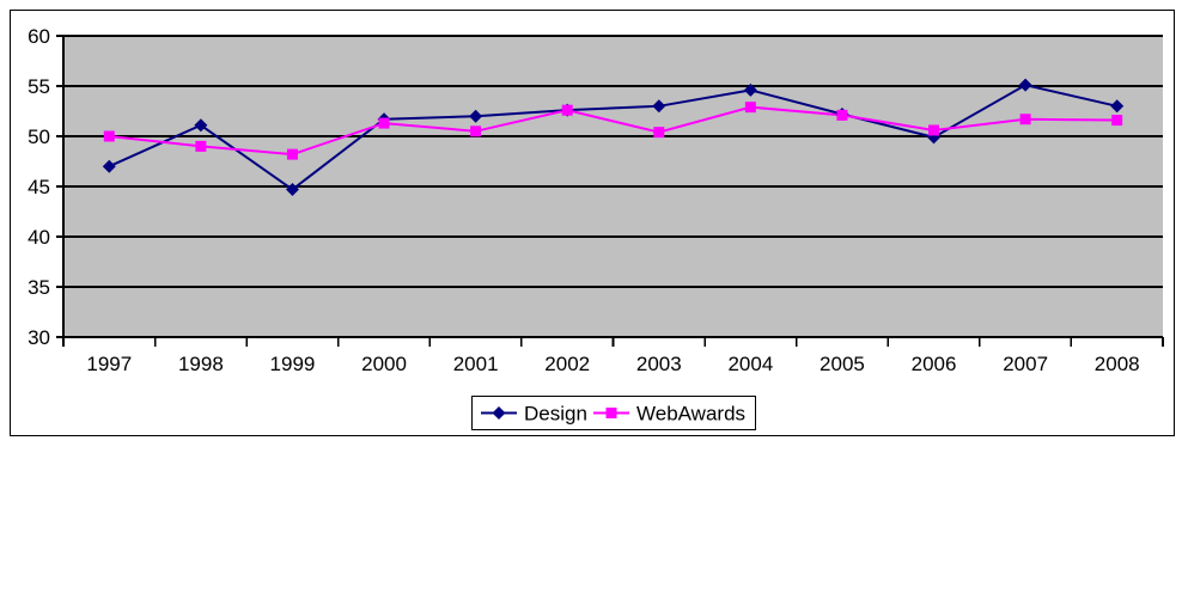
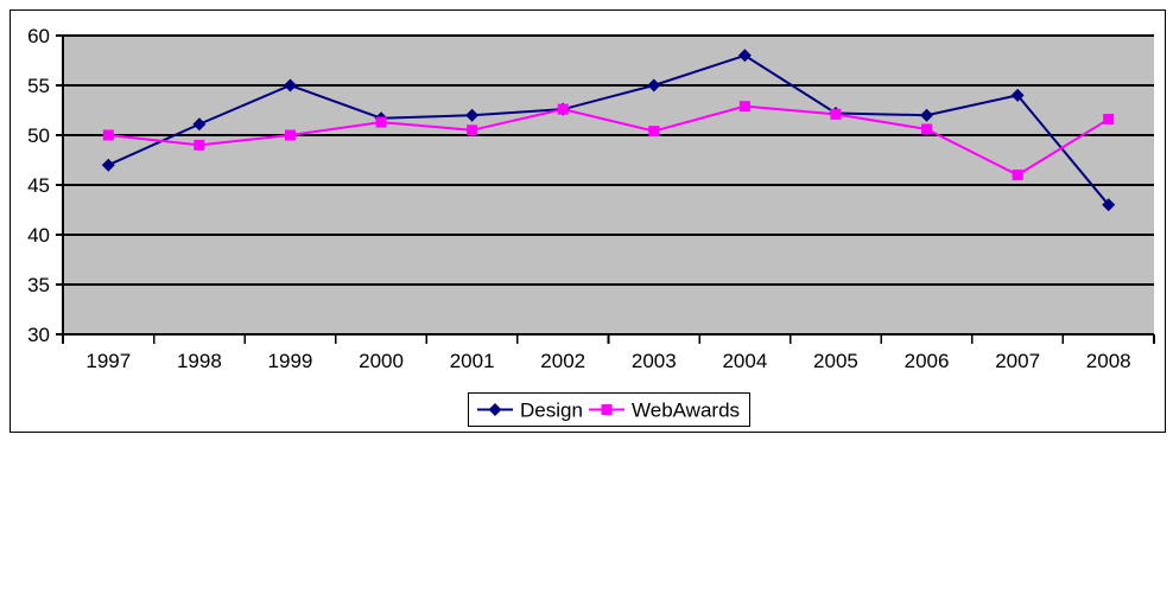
Design/1999: 45 -> 55
WebAwards/1999: 48 -> 50
Design/2003: 53 -> 55
Design/2004: 55 -> 58
Design/2006: 50 -> 52
Design/2007: 55 -> 54
WebAwards/2007: 52 -> 46
Design/2008: 53 -> 43
